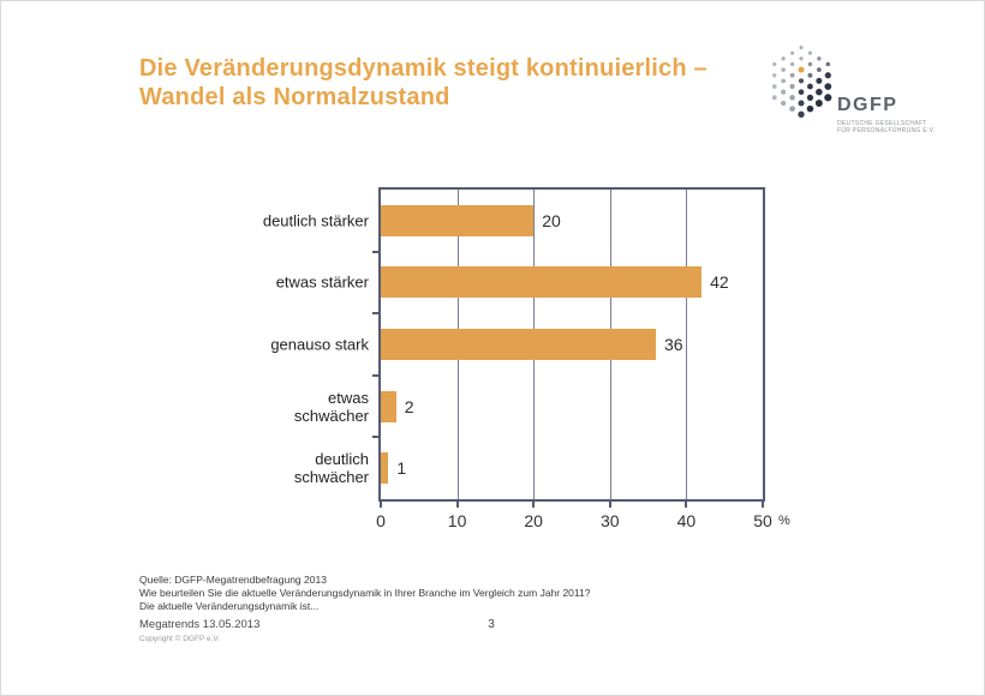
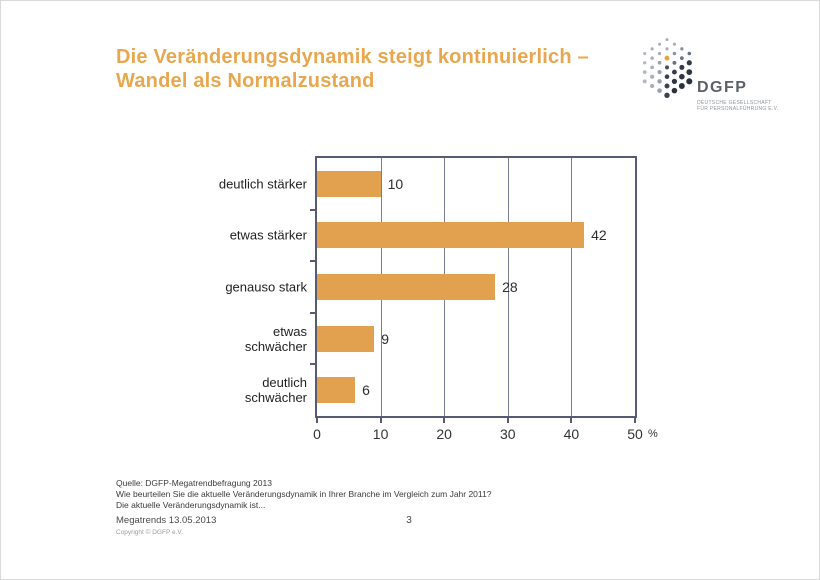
deutlich stärker: 20 -> 10
genauso stark: 36 -> 28
etwas schwächer: 2 -> 9
deutlich schwächer: 1 -> 6
